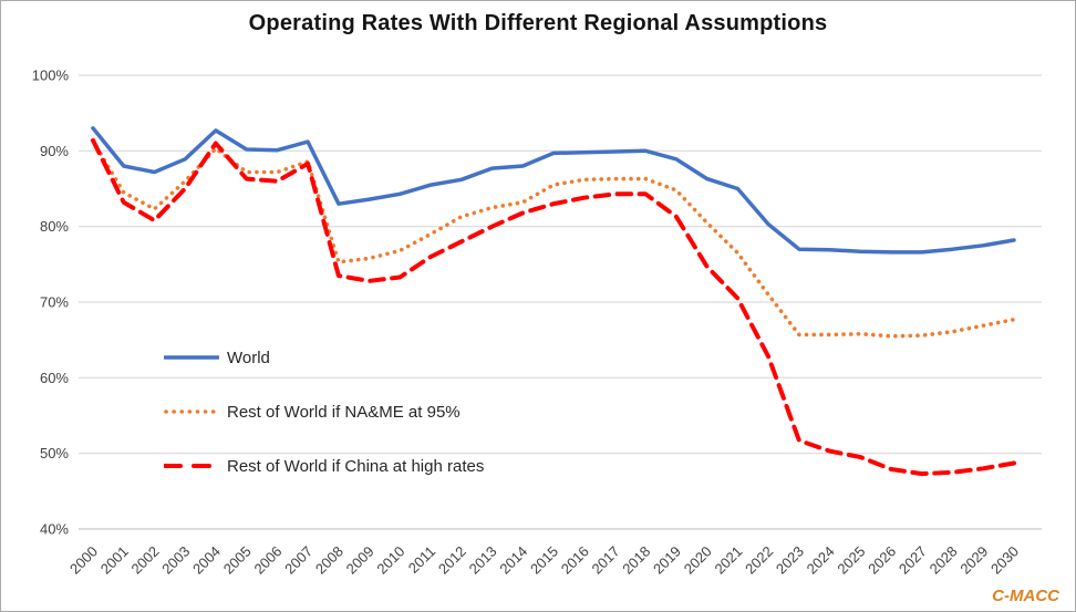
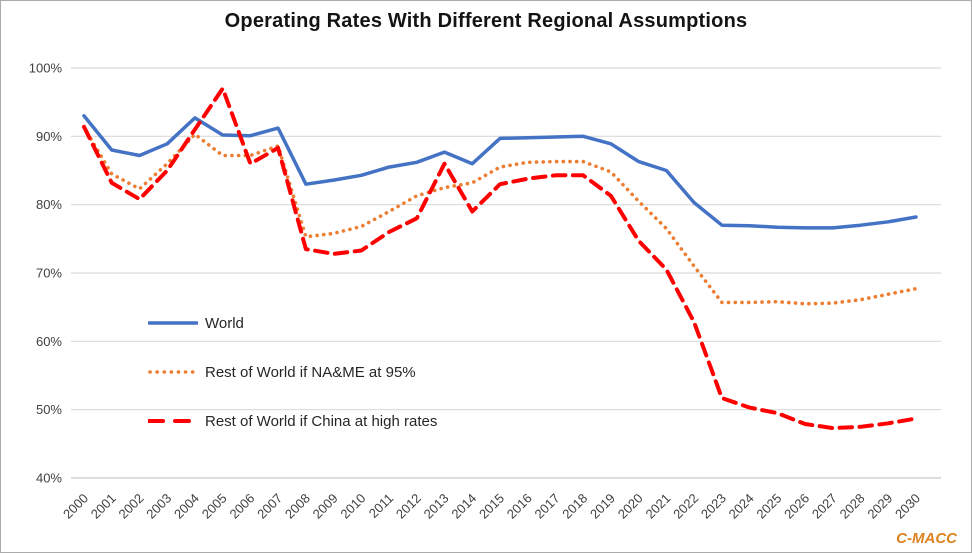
Rest of World if China at high rates/2005: 86% -> 97%
Rest of World if China at high rates/2013: 80% -> 86%
World/2014: 88% -> 86%
Rest of World if China at high rates/2014: 82% -> 79%
